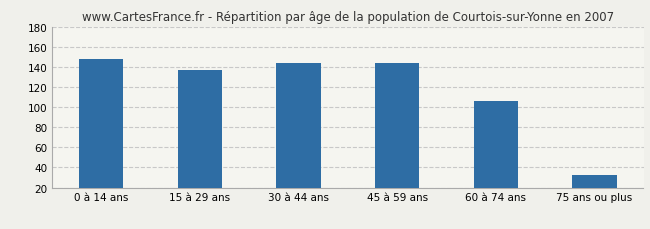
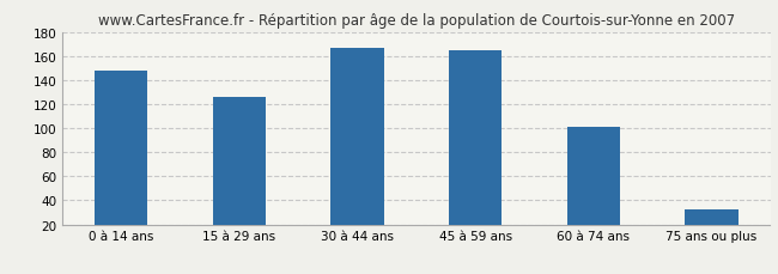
15 à 29 ans: 137 -> 126
30 à 44 ans: 144 -> 167
45 à 59 ans: 144 -> 165
60 à 74 ans: 106 -> 101
